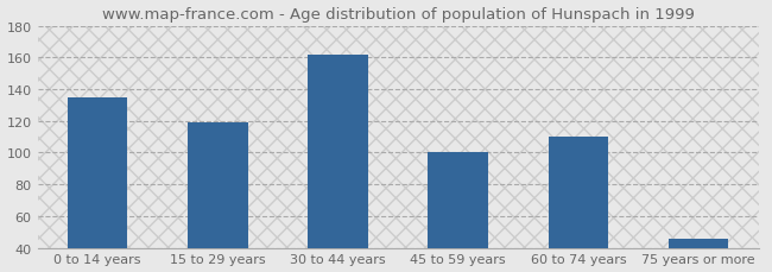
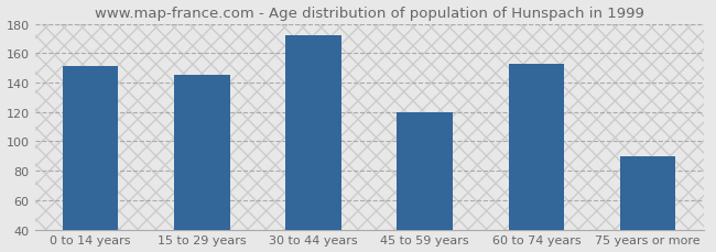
0 to 14 years: 135 -> 151
15 to 29 years: 119 -> 145
30 to 44 years: 162 -> 172
45 to 59 years: 100 -> 120
60 to 74 years: 110 -> 153
75 years or more: 46 -> 90
